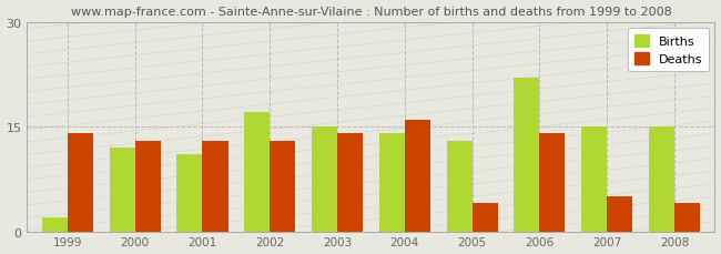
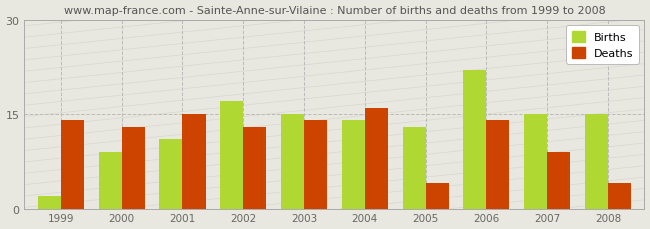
Births/2000: 12 -> 9
Deaths/2001: 13 -> 15
Deaths/2007: 5 -> 9
